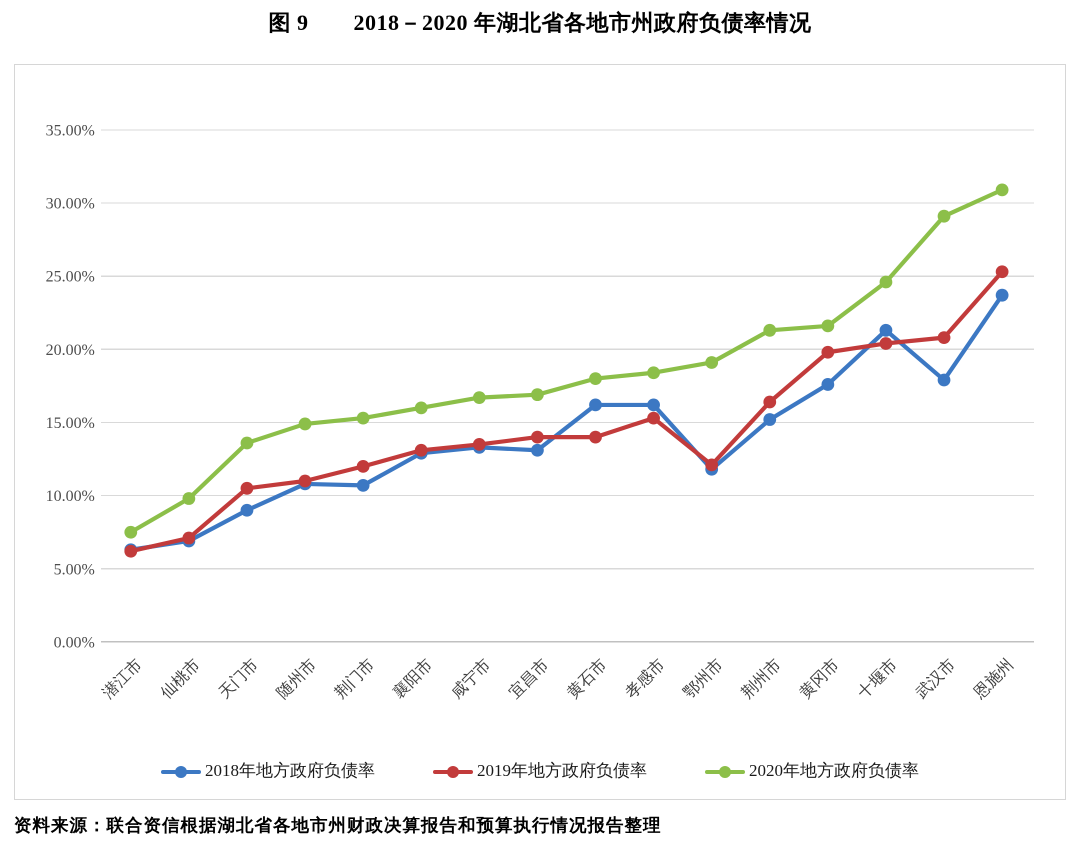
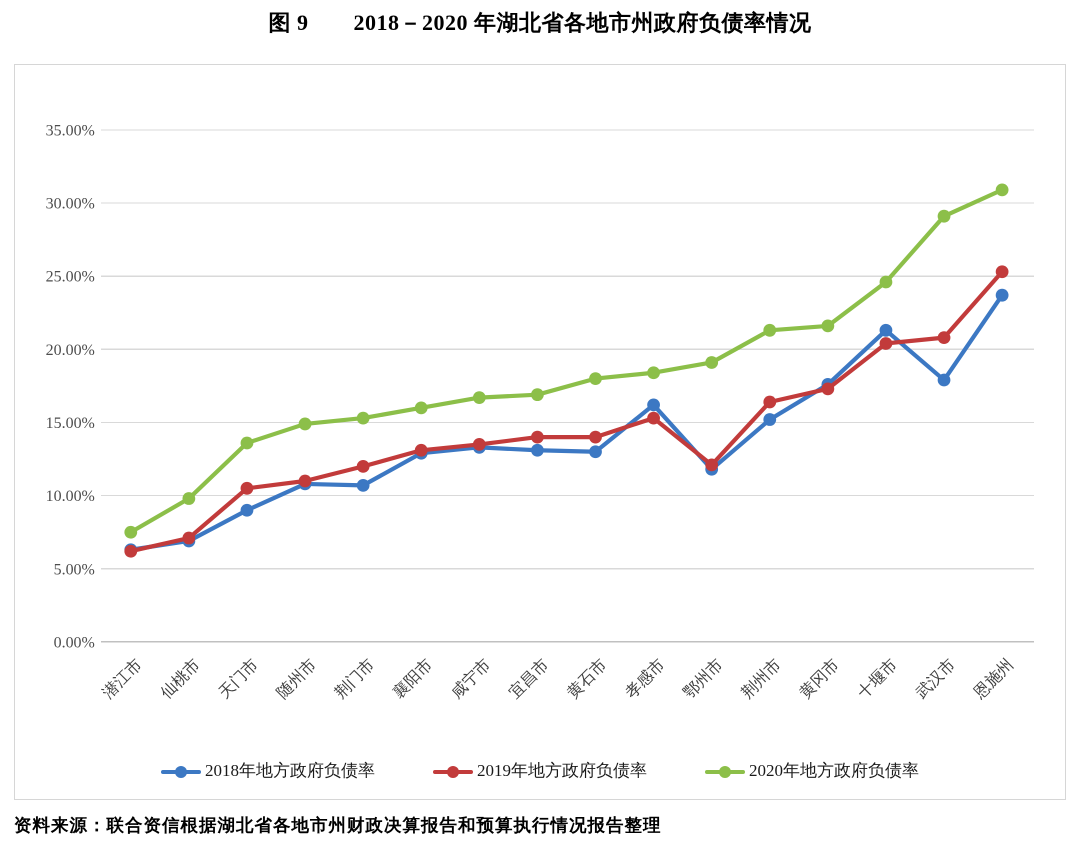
2018年地方政府负债率/黄石市: 16.2% -> 13.0%
2019年地方政府负债率/黄冈市: 19.8% -> 17.3%
